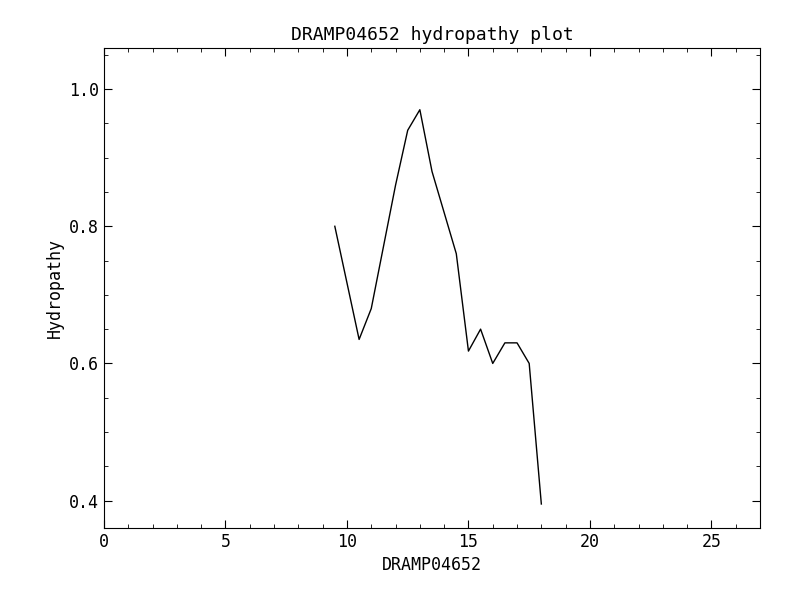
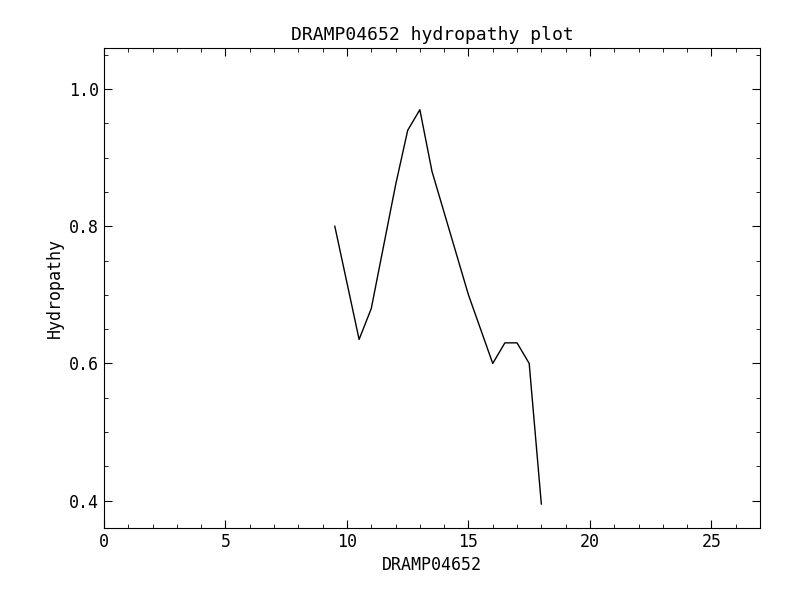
15: 0.618 -> 0.700
